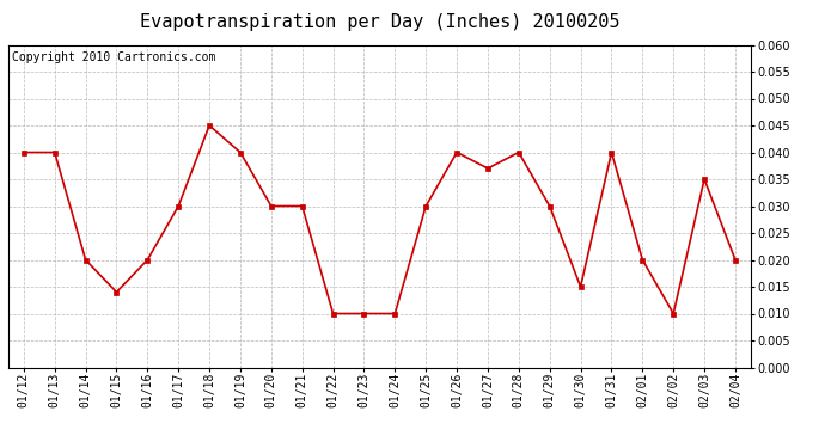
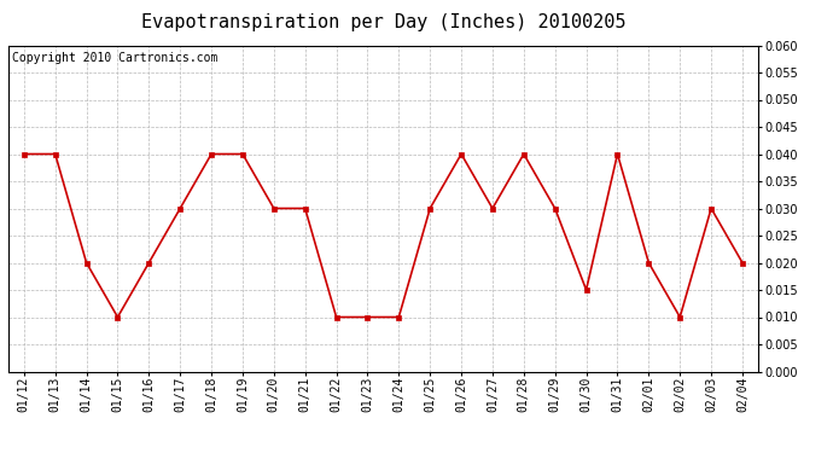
01/15: 0.014 -> 0.010
01/18: 0.045 -> 0.040
01/27: 0.037 -> 0.030
02/03: 0.035 -> 0.030
